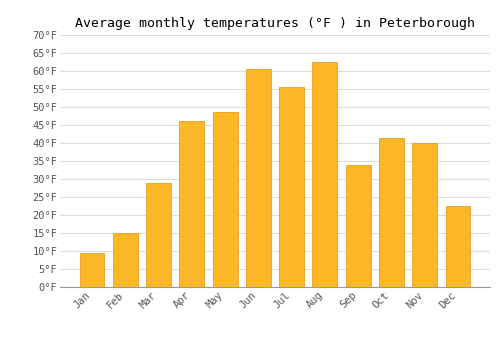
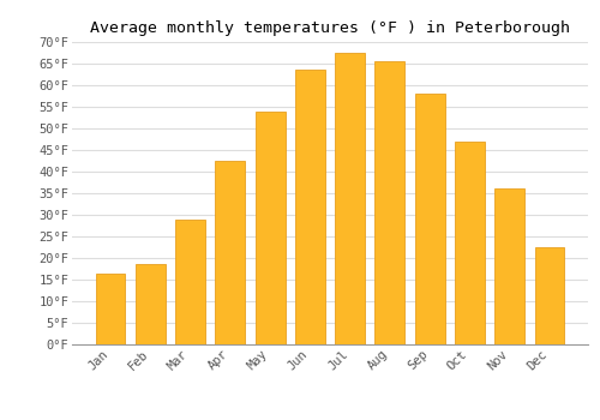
Jan: 9.5°F -> 16.5°F
Feb: 15.0°F -> 18.5°F
Apr: 46.0°F -> 42.5°F
May: 48.5°F -> 54.0°F
Jun: 60.5°F -> 63.5°F
Jul: 55.5°F -> 67.5°F
Aug: 62.5°F -> 65.5°F
Sep: 34.0°F -> 58.0°F
Oct: 41.5°F -> 47.0°F
Nov: 40.0°F -> 36.0°F
